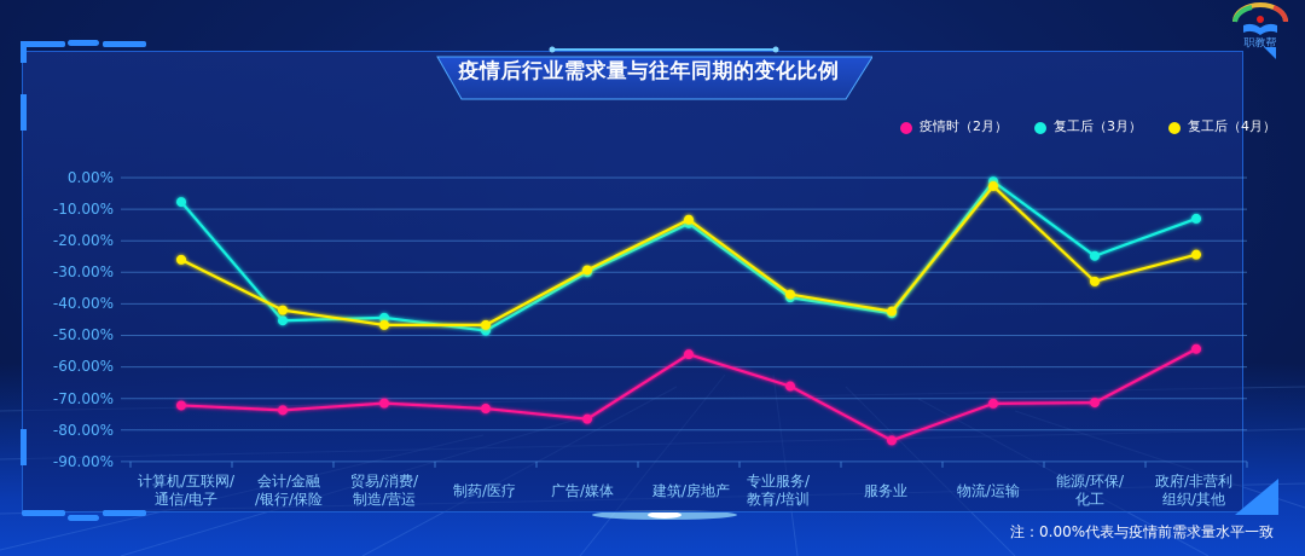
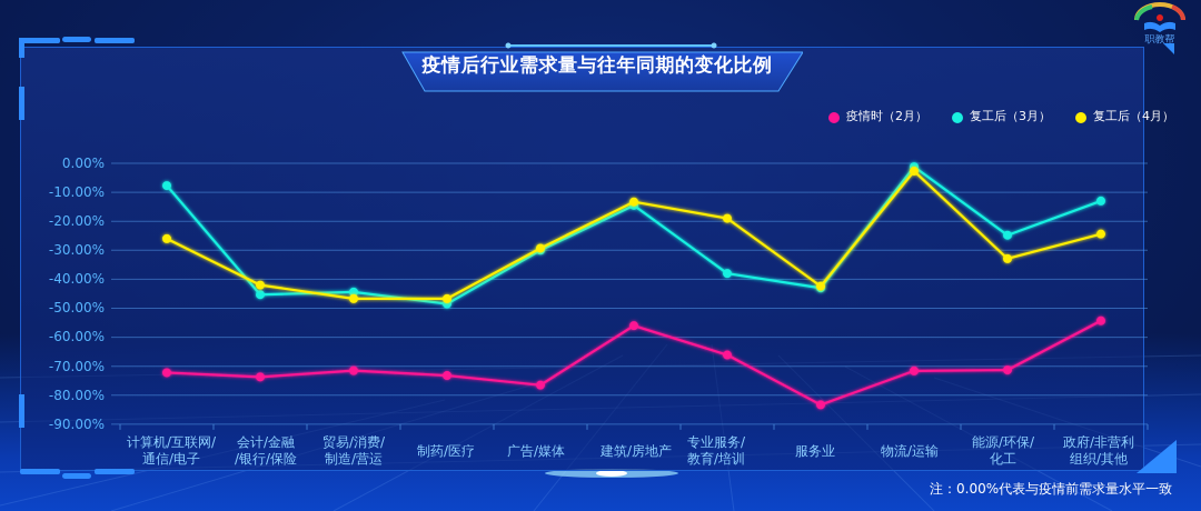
复工后（4月）/专业服务/ 教育/培训: -37% -> -19%
